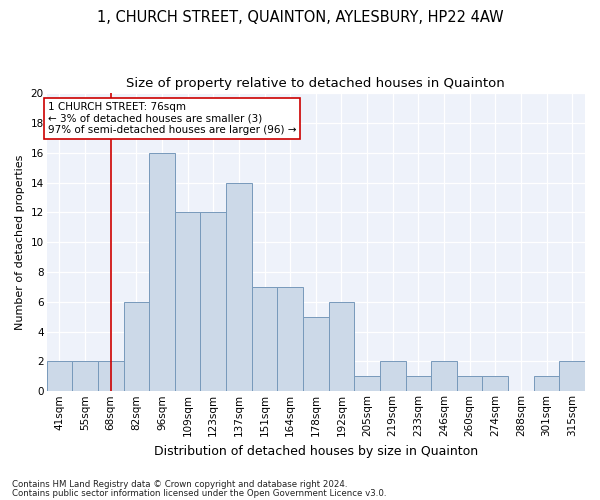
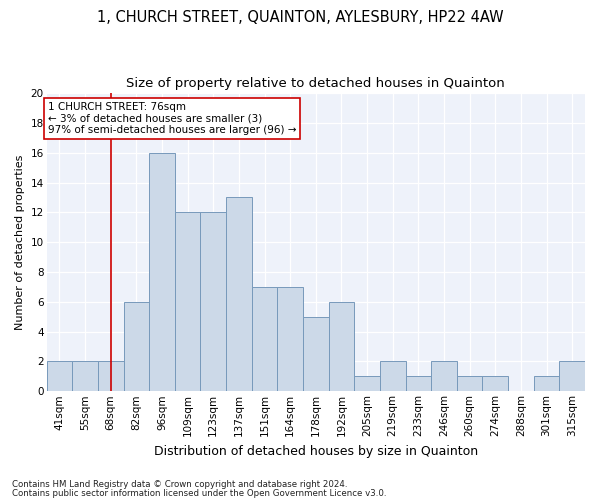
137sqm: 14 -> 13
